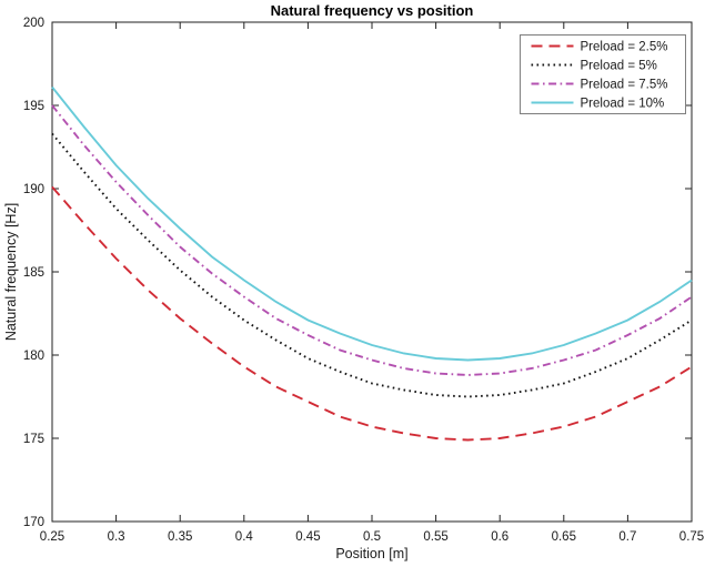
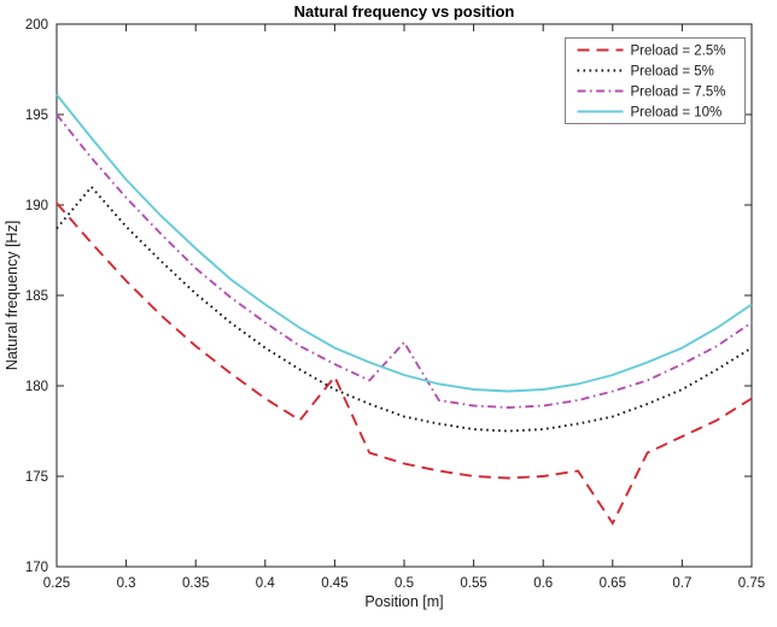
Preload = 5%/0.25: 193.3 -> 188.7
Preload = 2.5%/0.45: 177.2 -> 180.5
Preload = 7.5%/0.5: 179.7 -> 182.4
Preload = 2.5%/0.65: 175.7 -> 172.4
